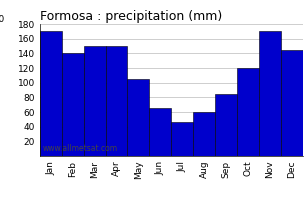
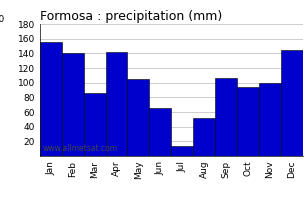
Jan: 170 -> 156
Mar: 150 -> 86
Apr: 150 -> 142
Jul: 47 -> 14
Aug: 60 -> 52
Sep: 85 -> 106
Oct: 120 -> 94
Nov: 170 -> 100
